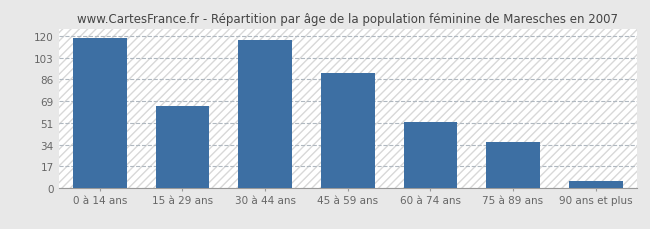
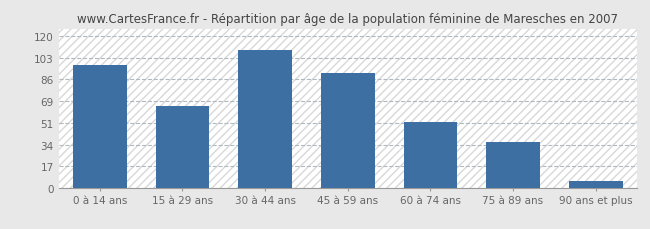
0 à 14 ans: 119 -> 97
30 à 44 ans: 117 -> 109
